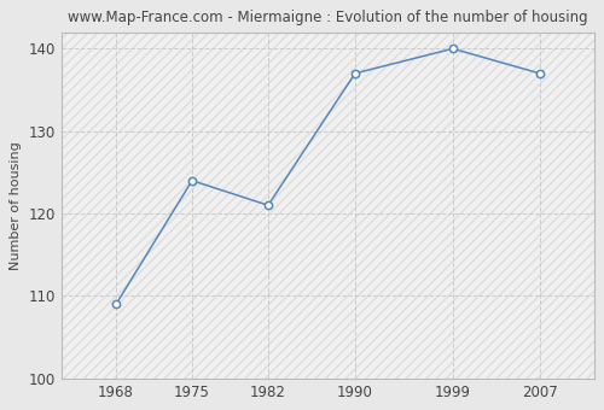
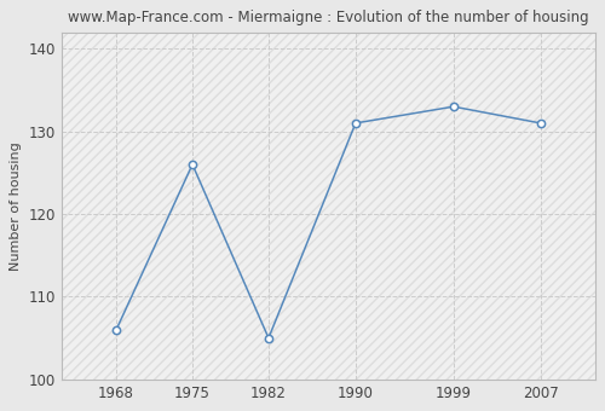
1968: 109 -> 106
1975: 124 -> 126
1982: 121 -> 105
1990: 137 -> 131
1999: 140 -> 133
2007: 137 -> 131
